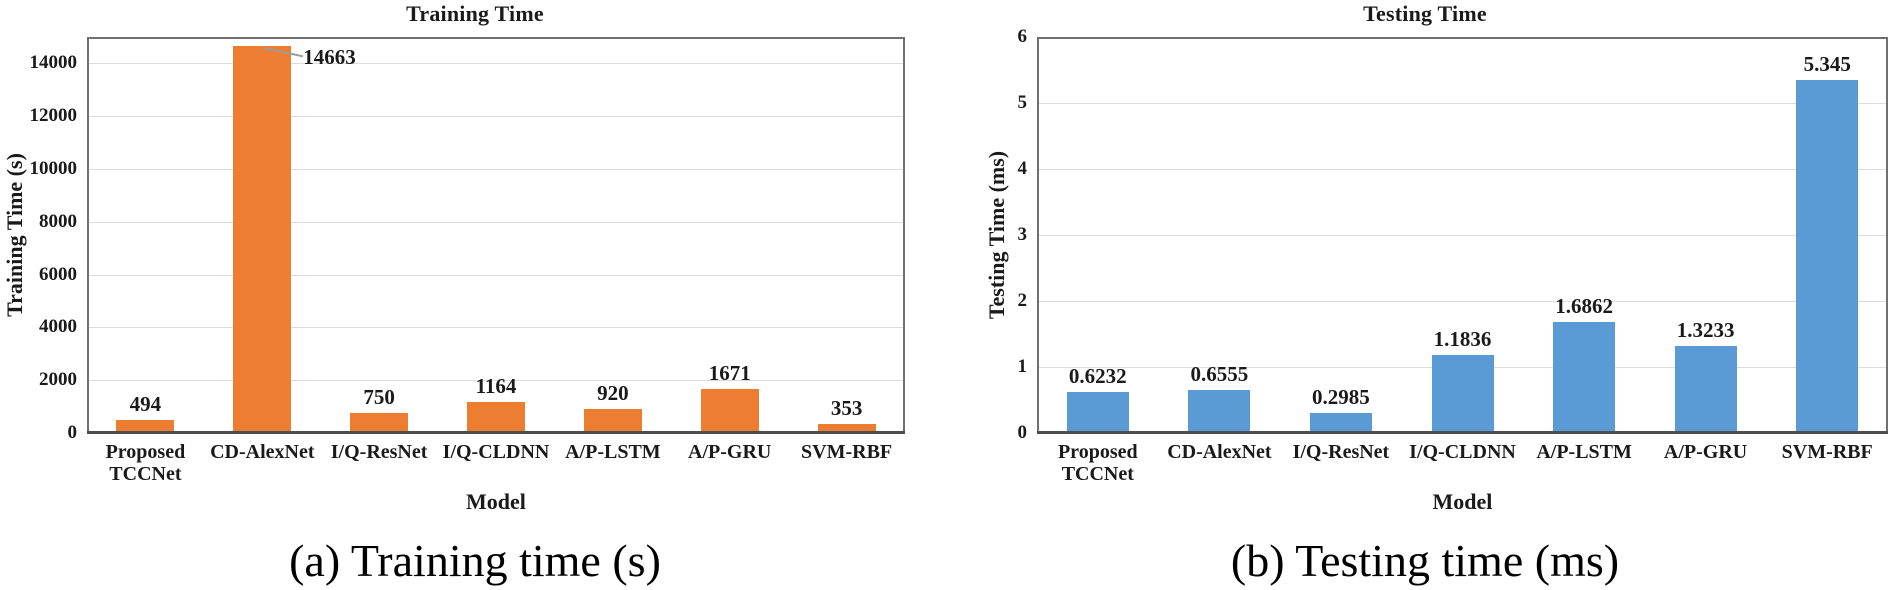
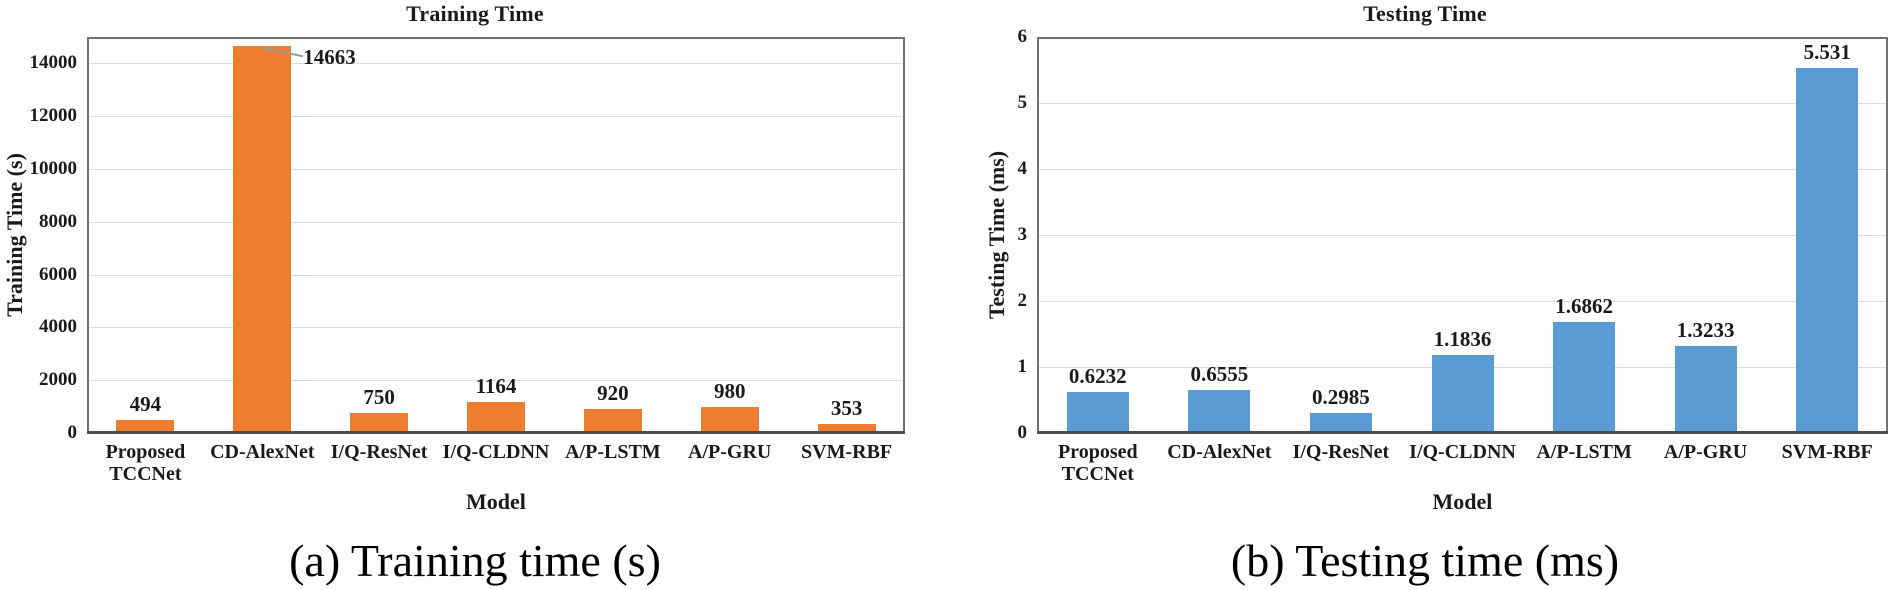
Training Time/A/P-GRU: 1671 -> 980
Testing Time/SVM-RBF: 5.345 -> 5.531
